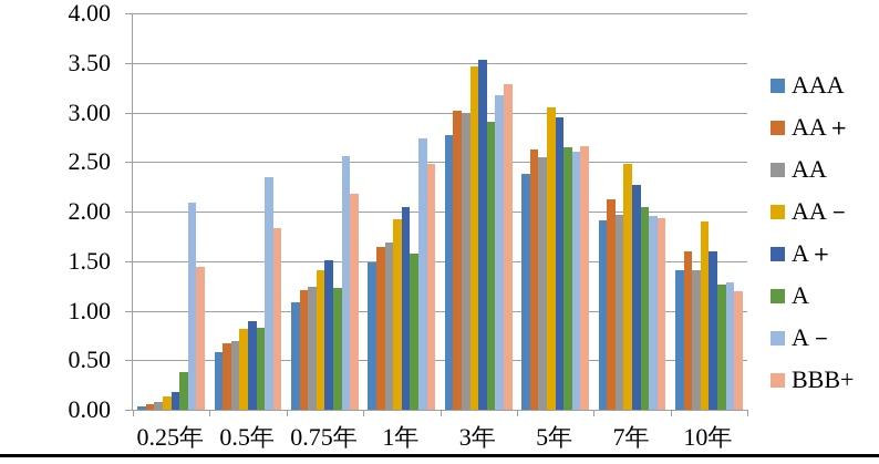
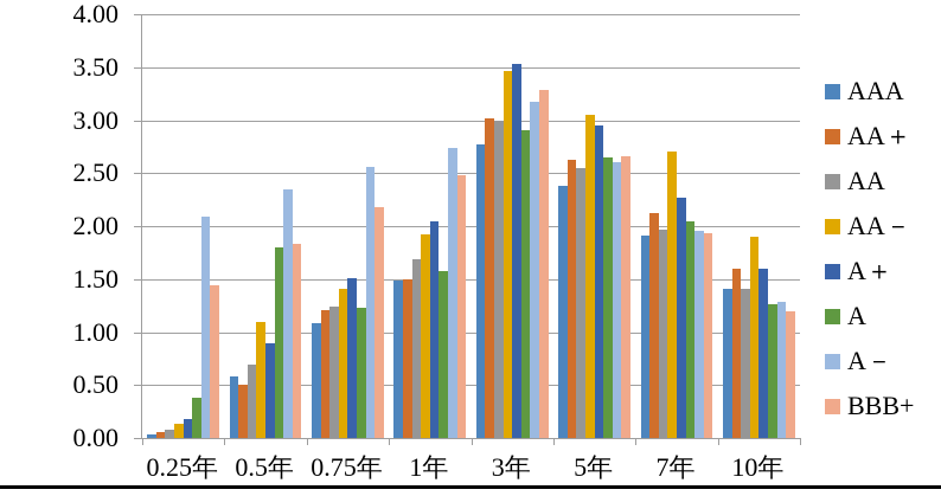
AA＋/0.5年: 0.7 -> 0.5
AA－/0.5年: 0.8 -> 1.1
A/0.5年: 0.8 -> 1.8
AA＋/1年: 1.6 -> 1.5
AA－/7年: 2.5 -> 2.7
